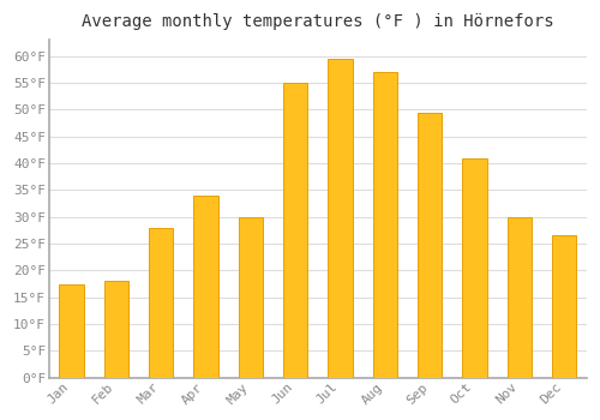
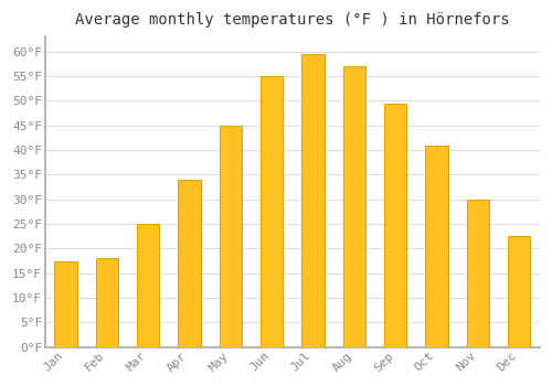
Mar: 28.0°F -> 25.0°F
May: 30.0°F -> 45.0°F
Dec: 26.5°F -> 22.5°F
